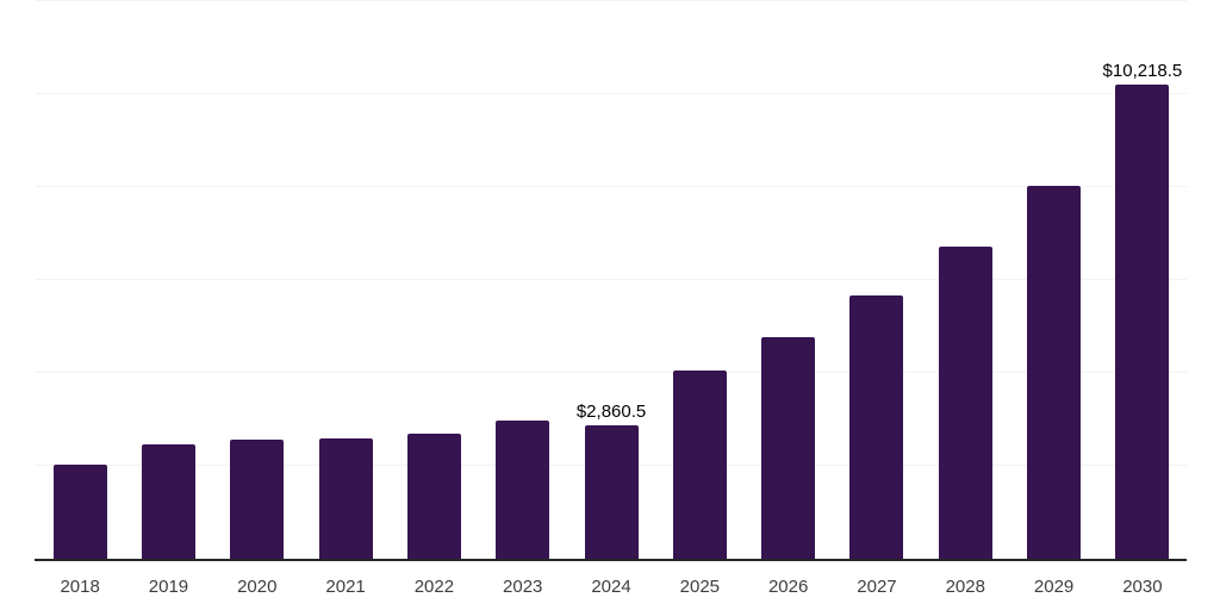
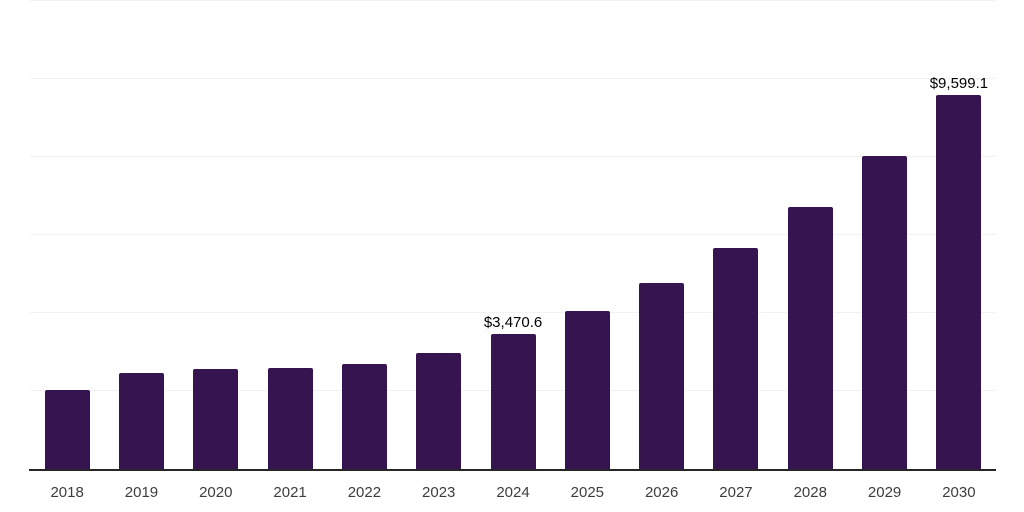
2024: $2,860.5 -> $3,470.6
2030: $10,218.5 -> $9,599.1
